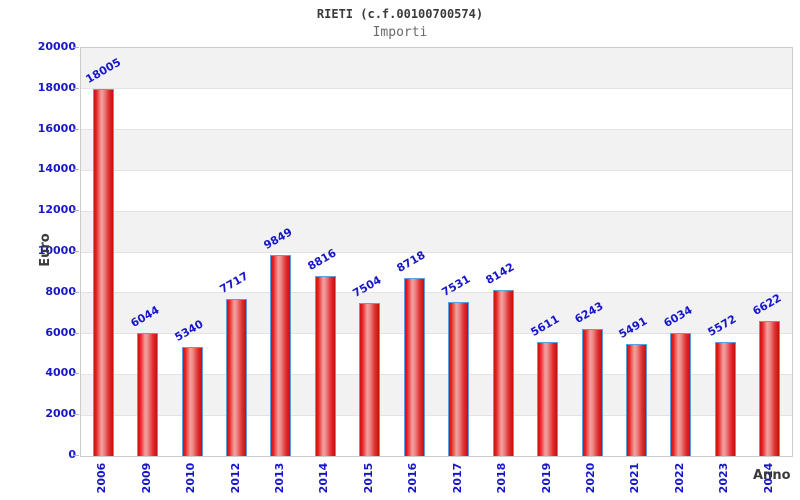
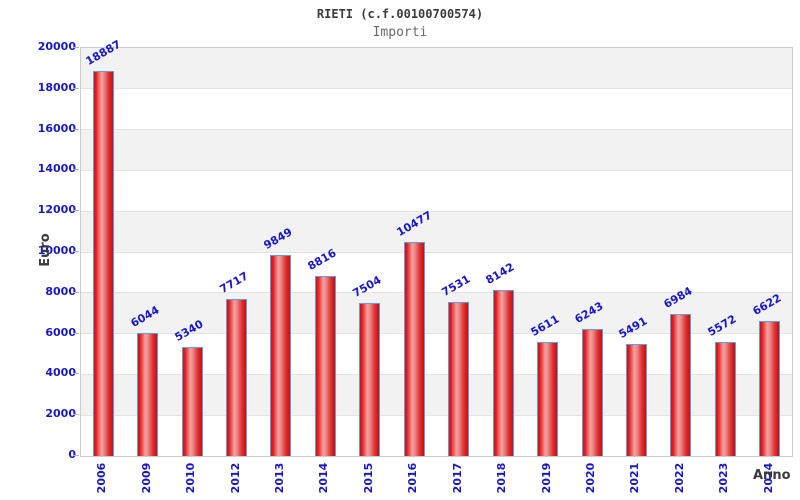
2006: 18005 -> 18887
2016: 8718 -> 10477
2022: 6034 -> 6984
